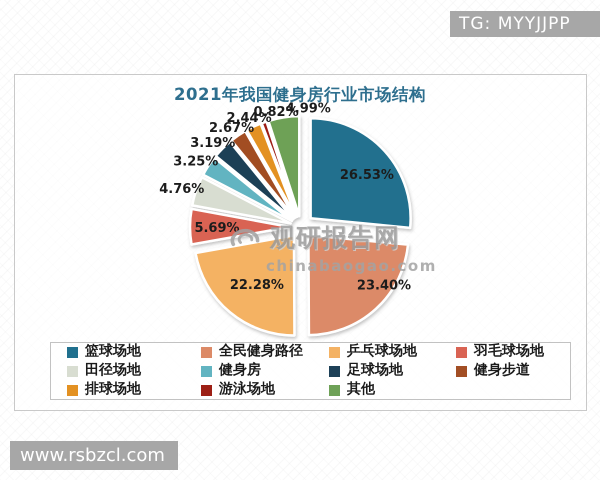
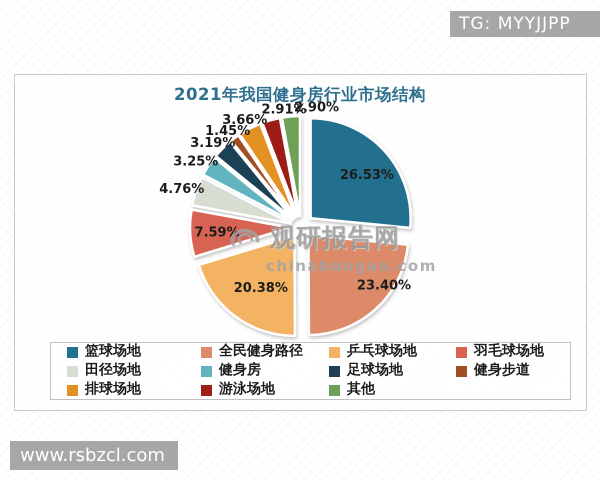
乒乓球场地: 22.28% -> 20.38%
羽毛球场地: 5.69% -> 7.59%
健身步道: 2.67% -> 1.45%
排球场地: 2.44% -> 3.66%
游泳场地: 0.82% -> 2.91%
其他: 4.99% -> 2.90%
